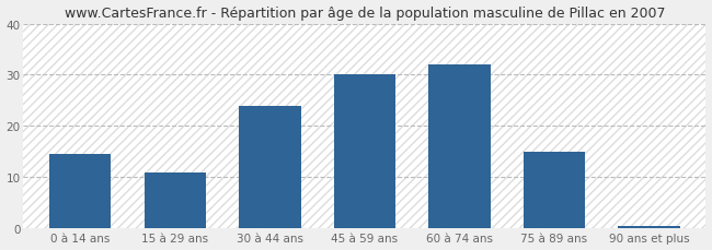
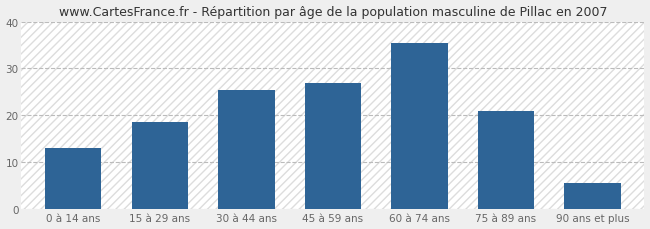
0 à 14 ans: 14.5 -> 13.0
15 à 29 ans: 11.0 -> 18.5
30 à 44 ans: 24.0 -> 25.5
45 à 59 ans: 30.0 -> 27.0
60 à 74 ans: 32.0 -> 35.5
75 à 89 ans: 15.0 -> 21.0
90 ans et plus: 0.5 -> 5.5
